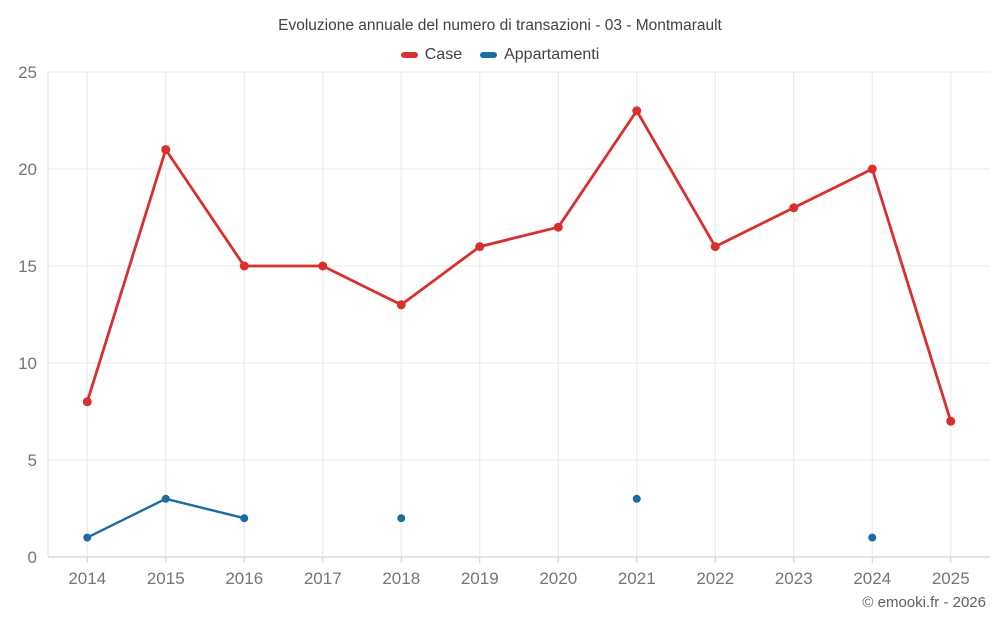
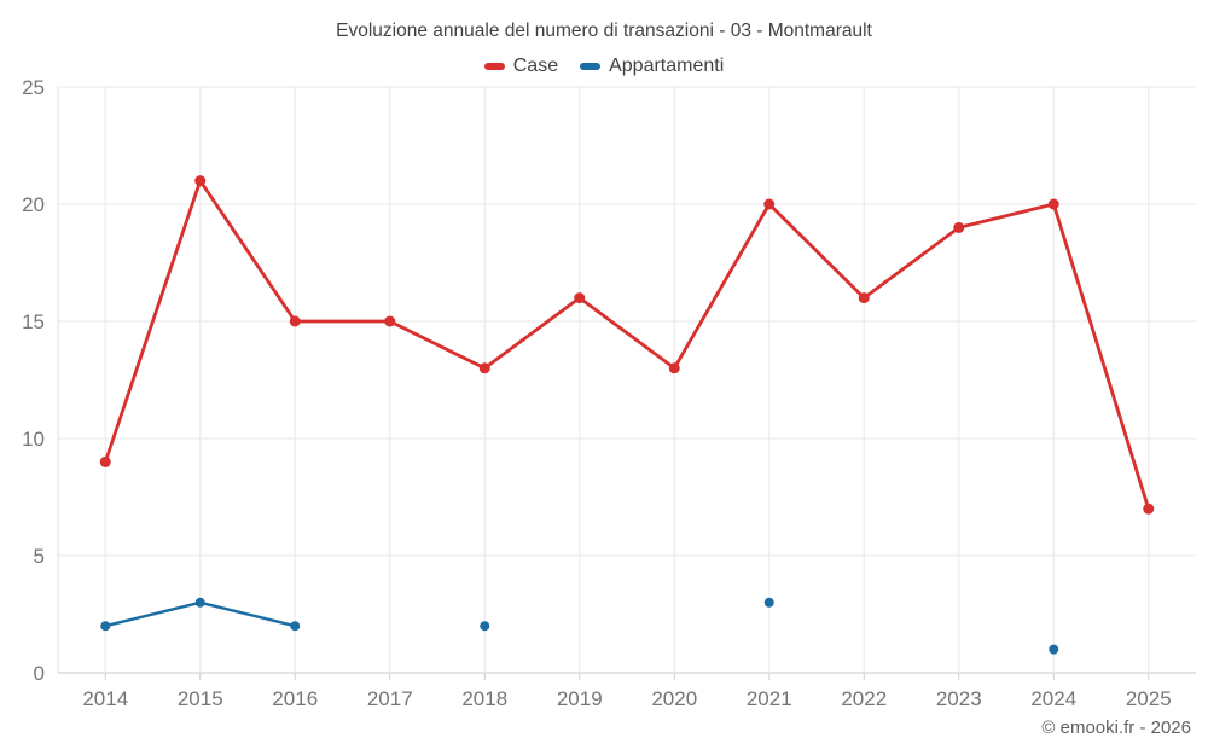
Case/2014: 8 -> 9
Appartamenti/2014: 1 -> 2
Case/2020: 17 -> 13
Case/2021: 23 -> 20
Case/2023: 18 -> 19
